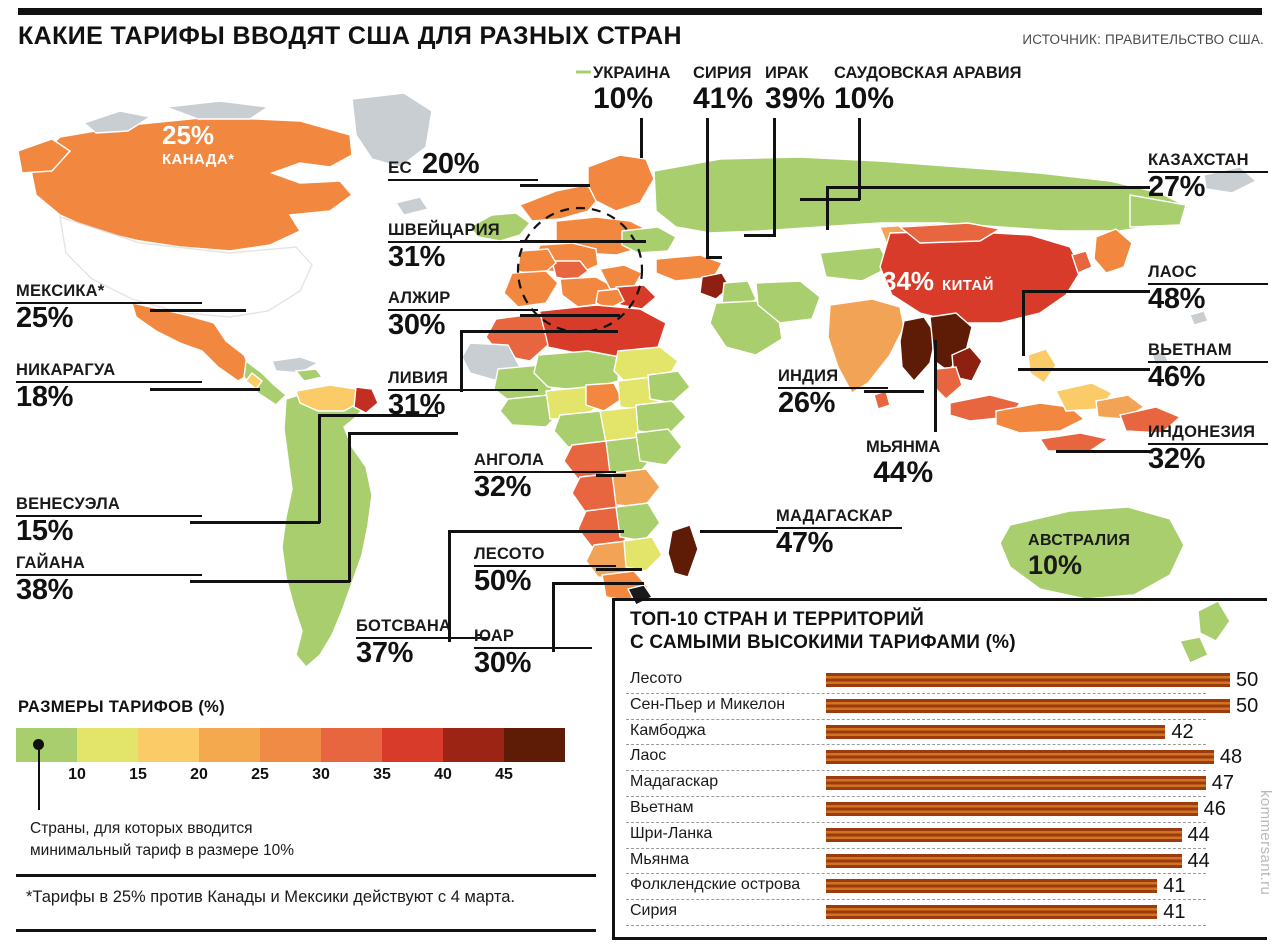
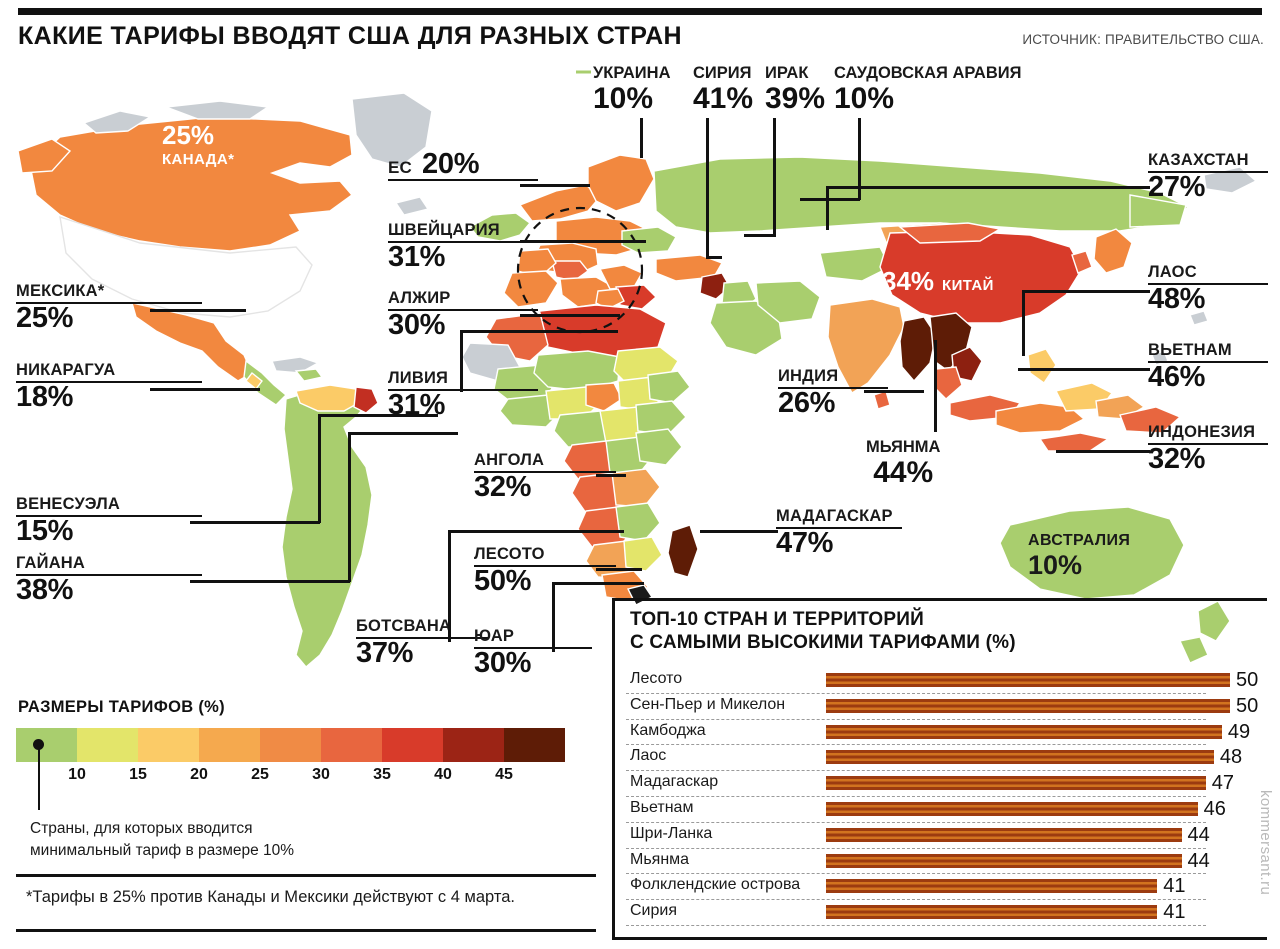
Камбоджа: 42 -> 49
